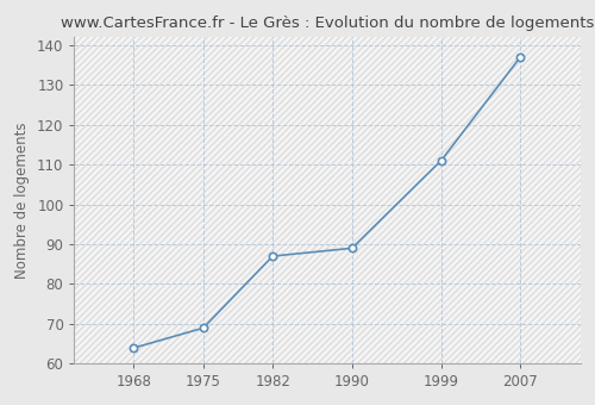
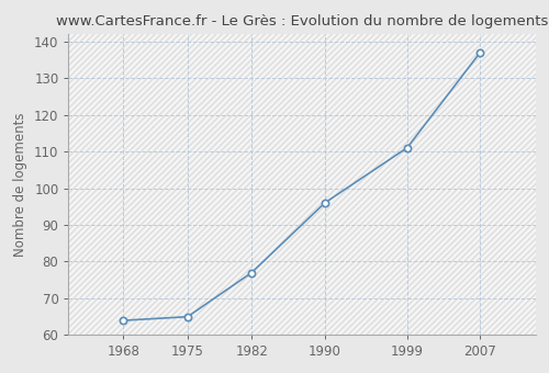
1975: 69 -> 65
1982: 87 -> 77
1990: 89 -> 96
